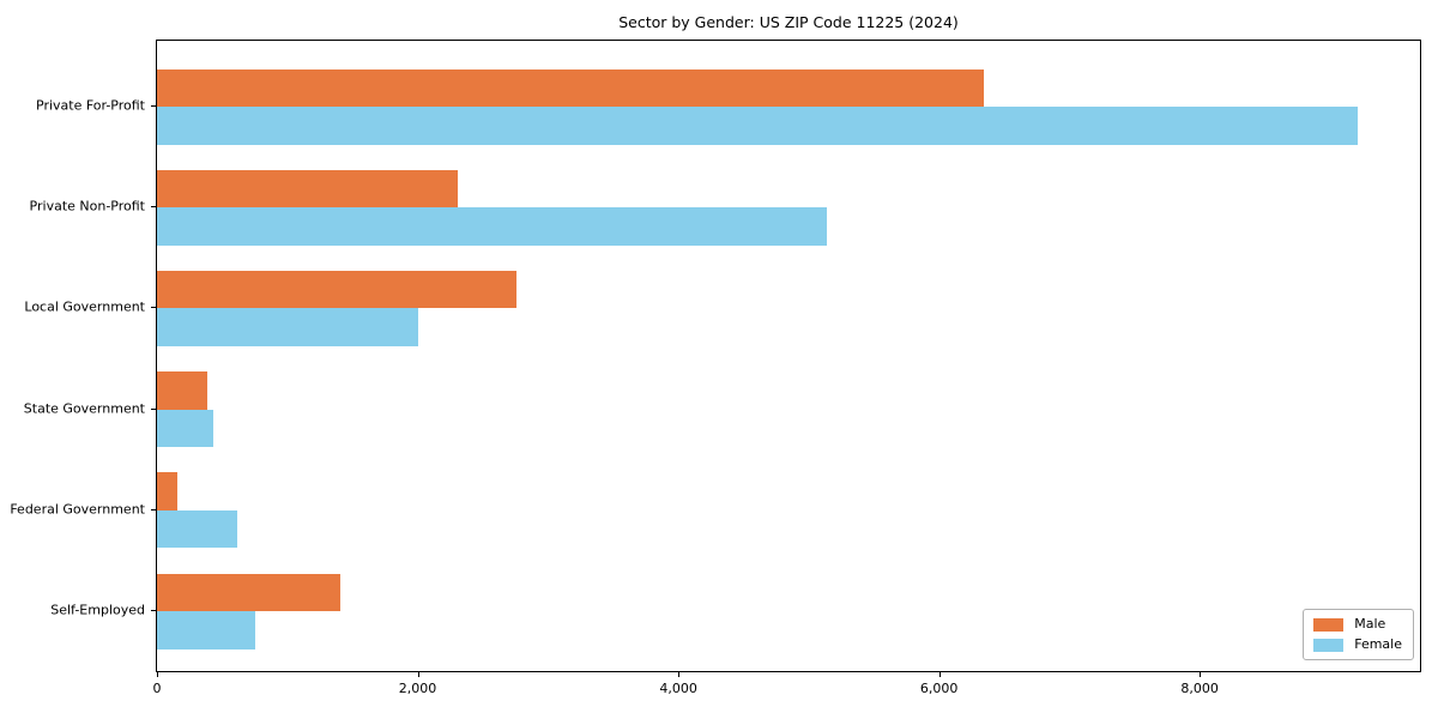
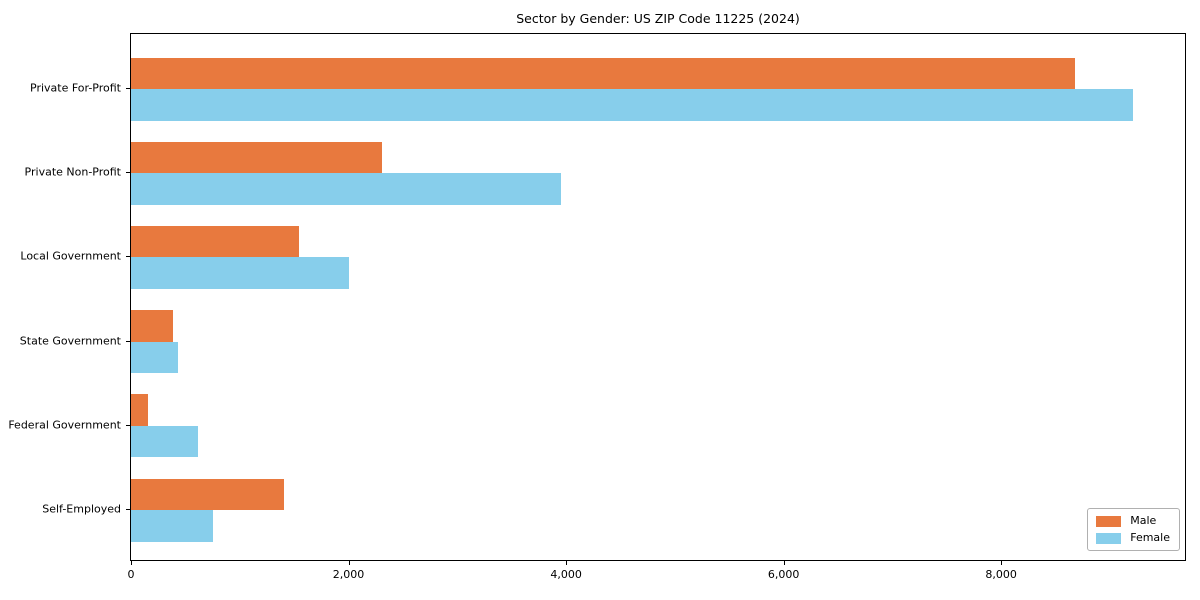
Male/Private For-Profit: 6340 -> 8680
Female/Private Non-Profit: 5140 -> 3950
Male/Local Government: 2760 -> 1540
